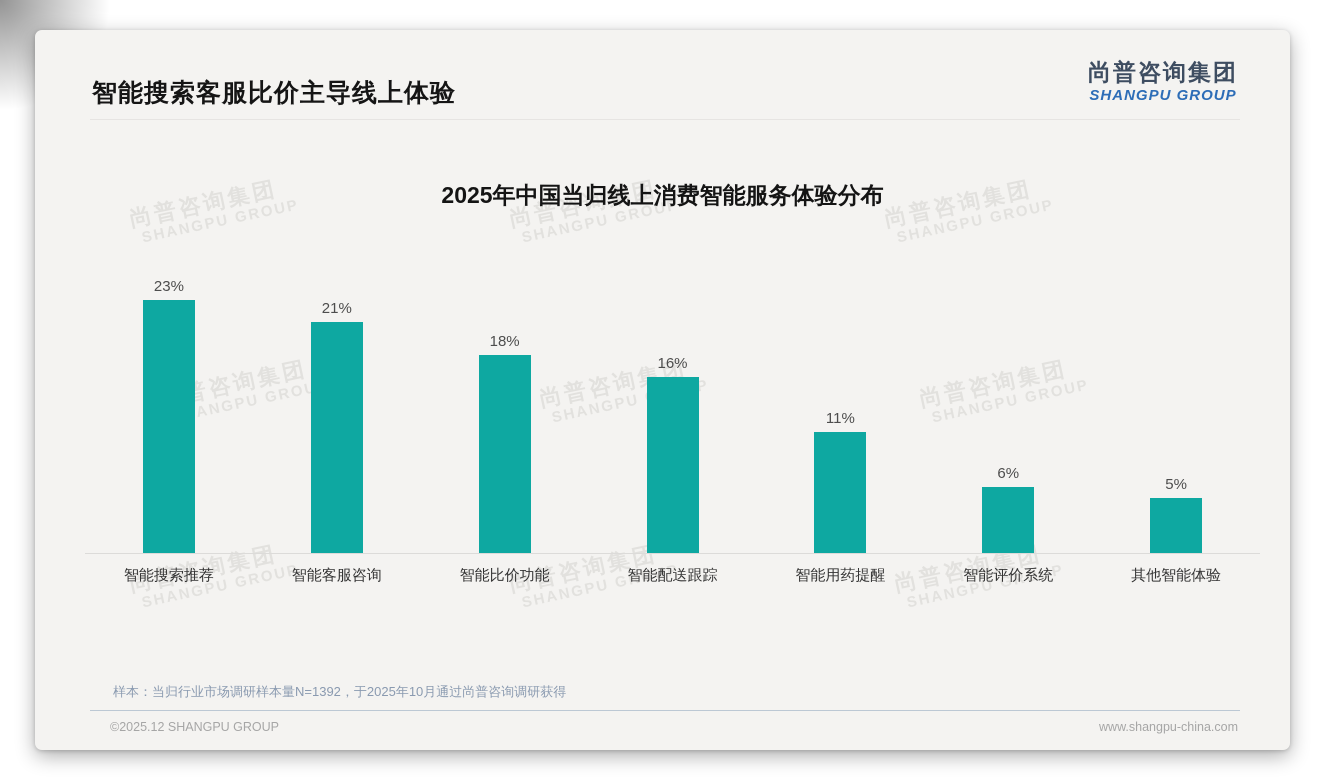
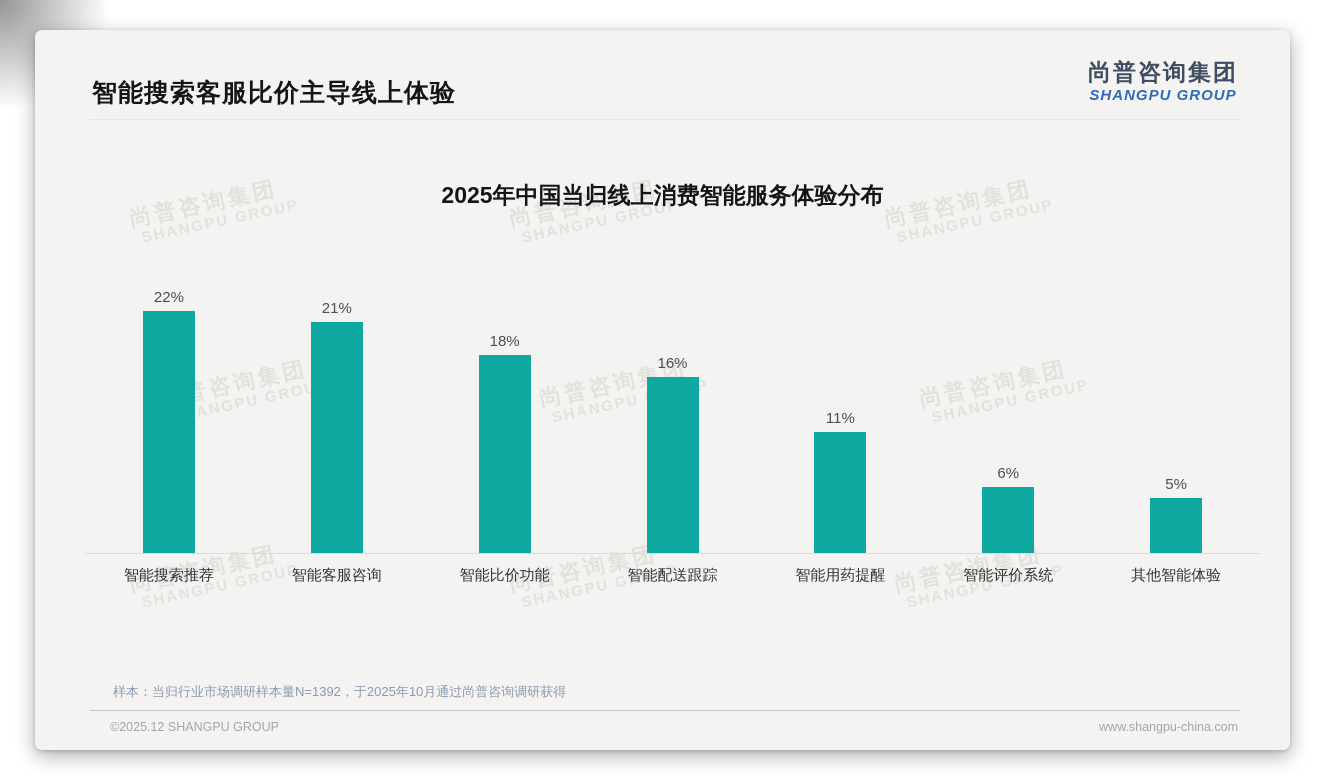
智能搜索推荐: 23% -> 22%
